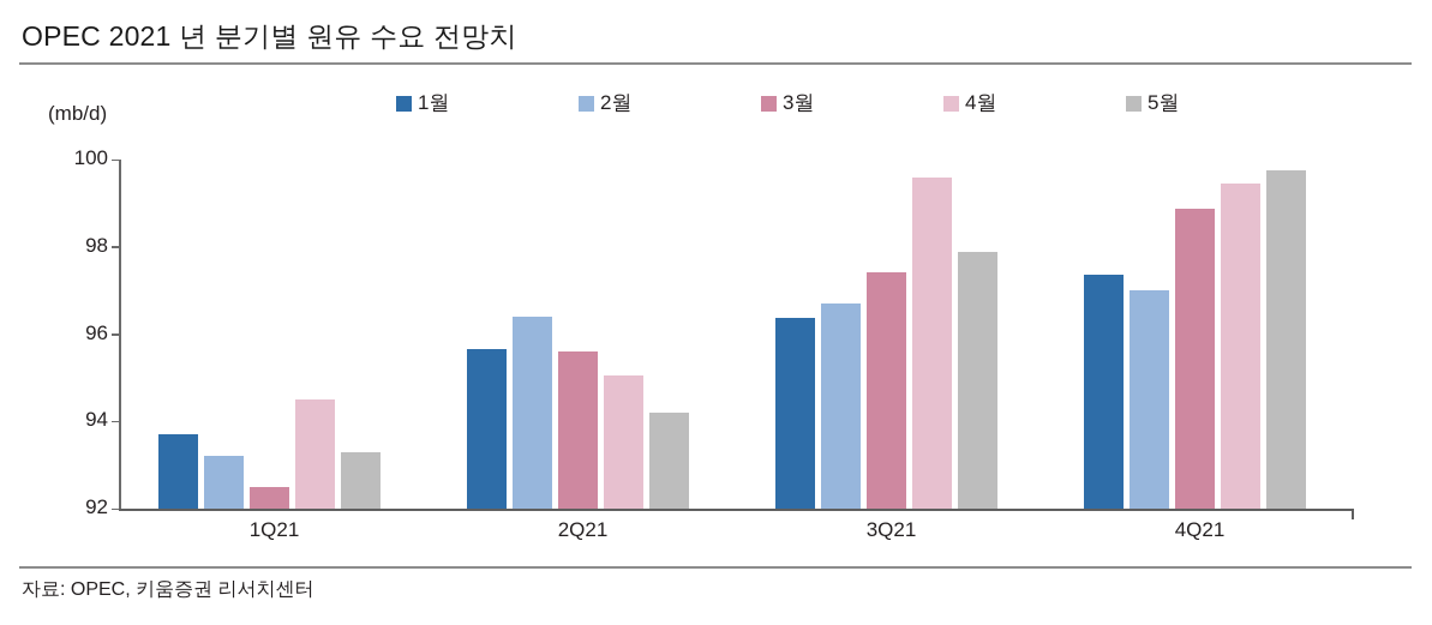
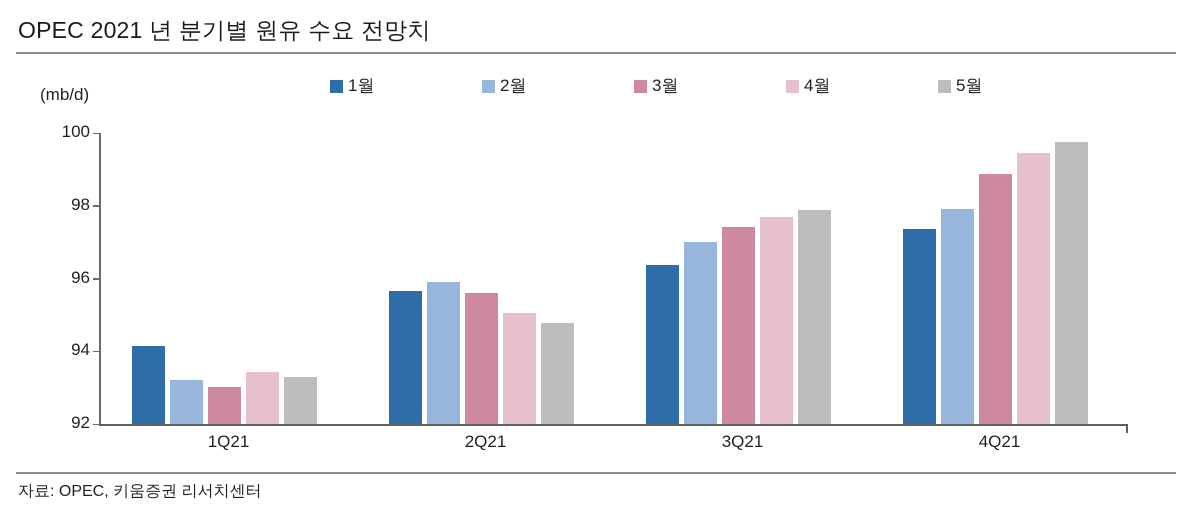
1월/1Q21: 93.7 -> 94.2
3월/1Q21: 92.5 -> 93.0
4월/1Q21: 94.5 -> 93.4
2월/2Q21: 96.4 -> 95.9
5월/2Q21: 94.2 -> 94.8
2월/3Q21: 96.7 -> 97.0
4월/3Q21: 99.6 -> 97.7
2월/4Q21: 97.0 -> 97.9
